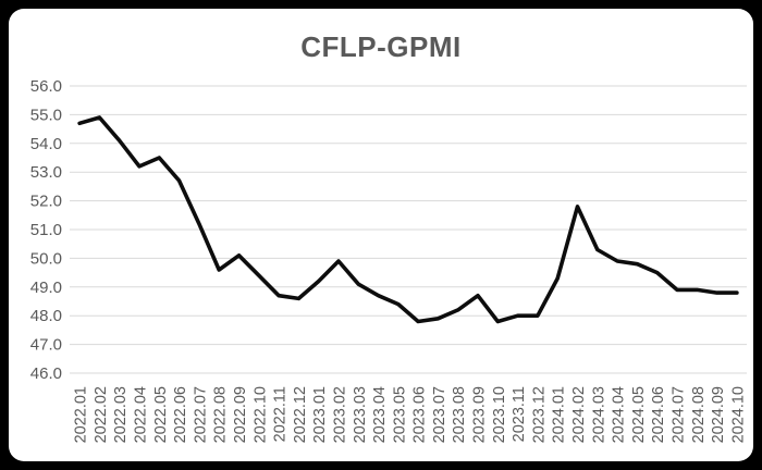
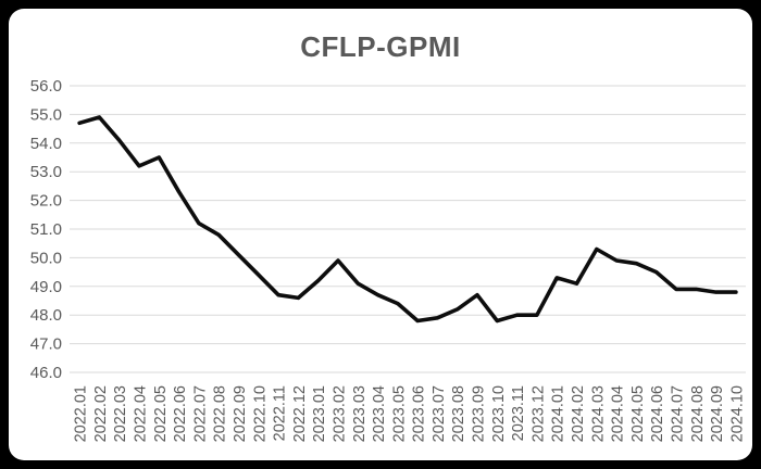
2022.06: 52.7 -> 52.3
2022.08: 49.6 -> 50.8
2024.02: 51.8 -> 49.1
